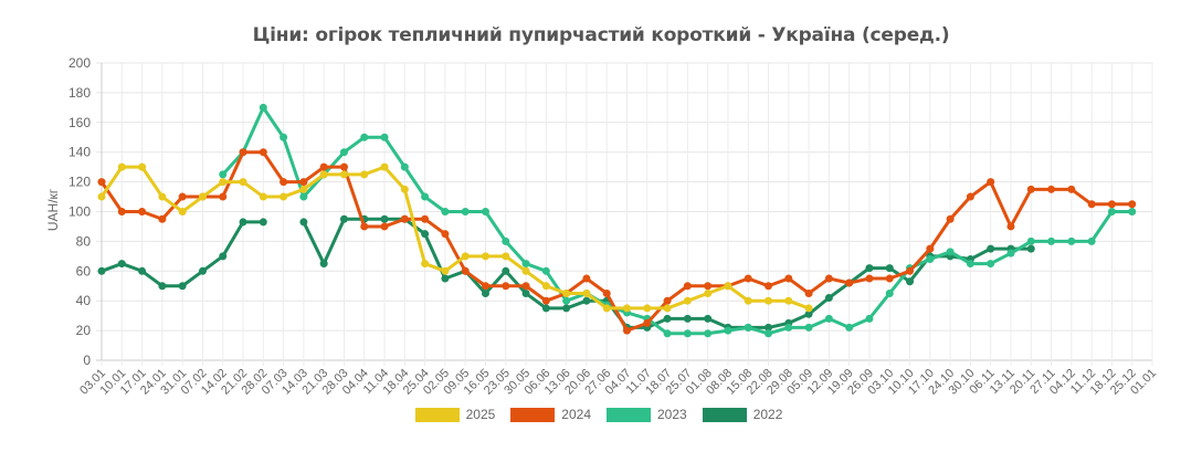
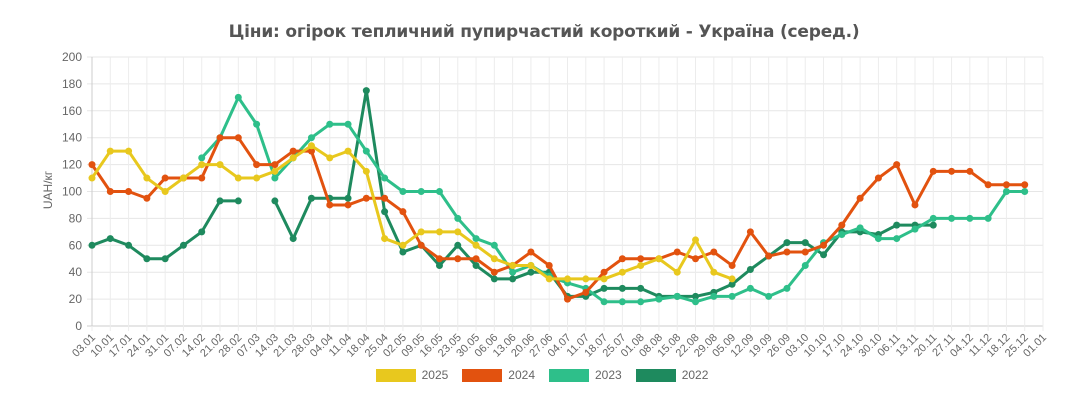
2025/28.03: 125 -> 134
2022/18.04: 95 -> 175
2025/22.08: 40 -> 64
2024/12.09: 55 -> 70
